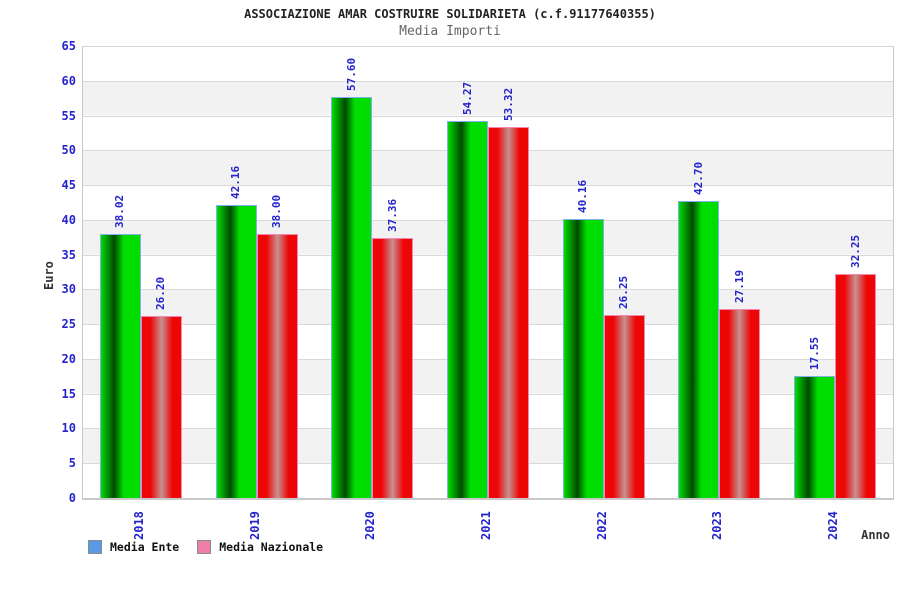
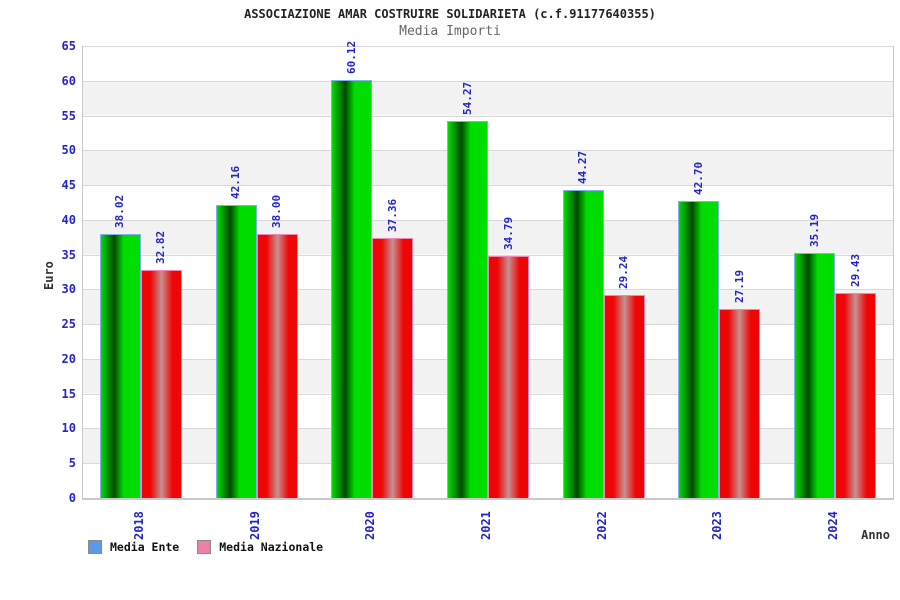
Media Nazionale/2018: 26.20 -> 32.82
Media Ente/2020: 57.60 -> 60.12
Media Nazionale/2021: 53.32 -> 34.79
Media Ente/2022: 40.16 -> 44.27
Media Nazionale/2022: 26.25 -> 29.24
Media Ente/2024: 17.55 -> 35.19
Media Nazionale/2024: 32.25 -> 29.43
